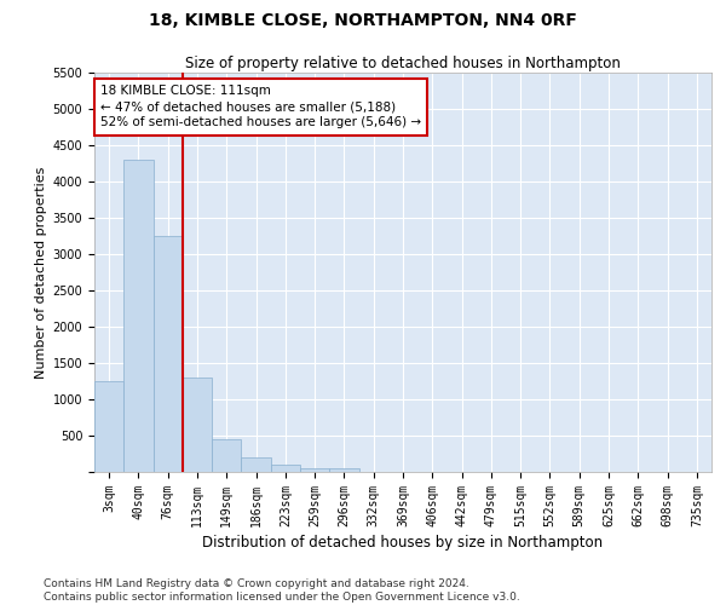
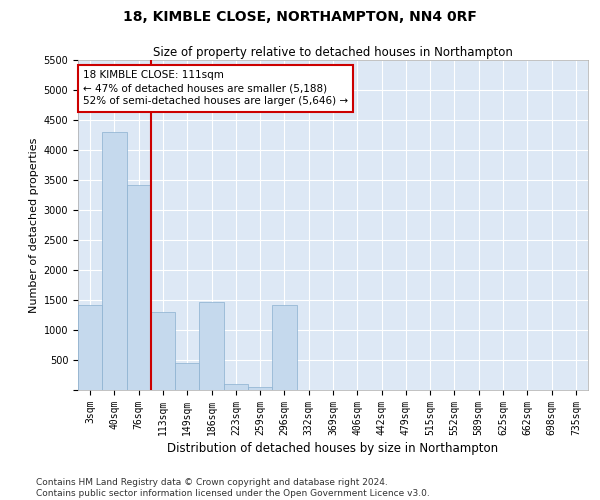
3sqm: 1250 -> 1420
76sqm: 3250 -> 3420
186sqm: 200 -> 1460
296sqm: 60 -> 1420
